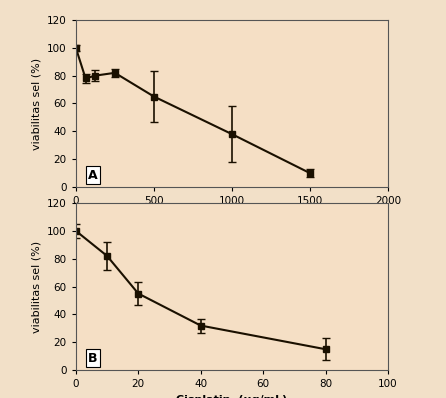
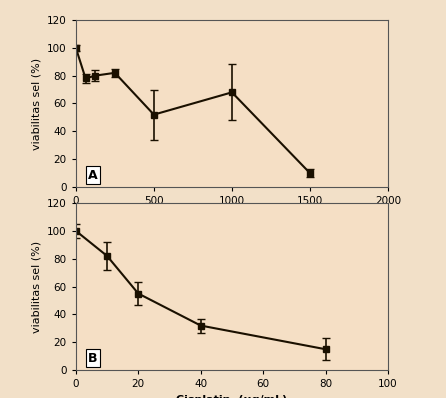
500: 65 -> 52
1000: 38 -> 68
